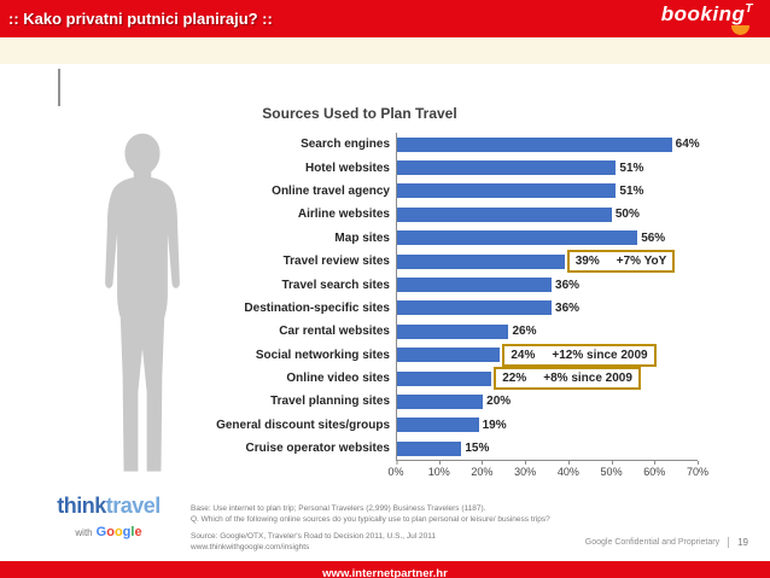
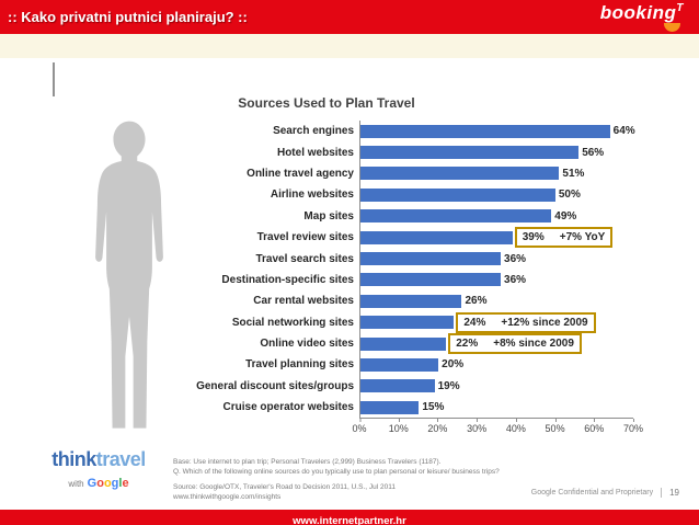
Hotel websites: 51% -> 56%
Map sites: 56% -> 49%
